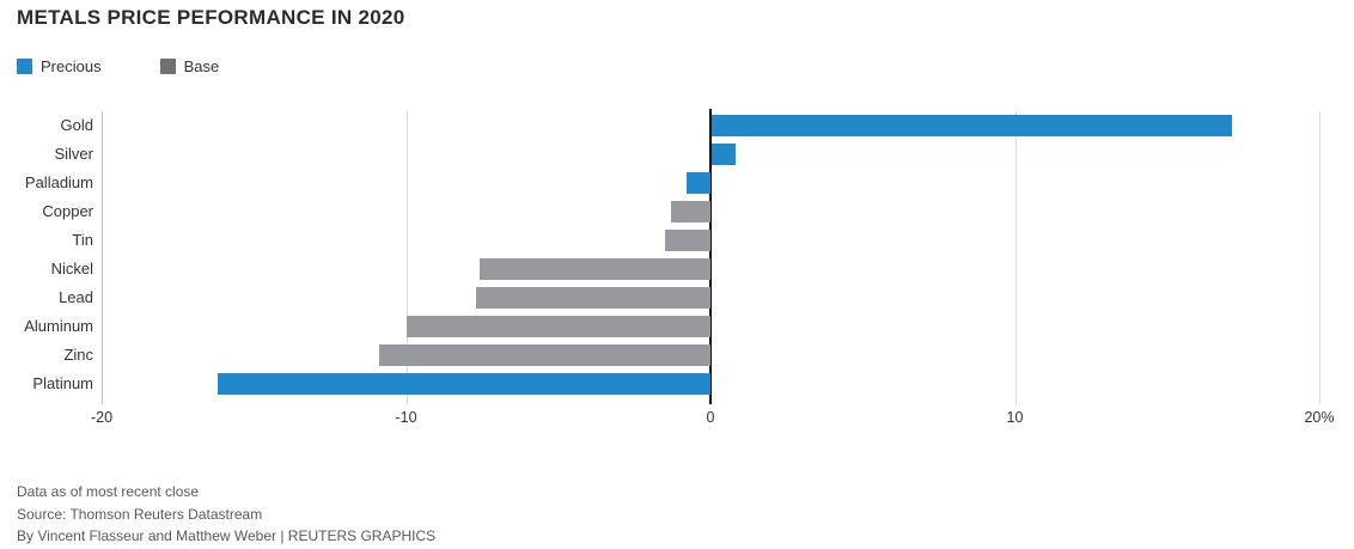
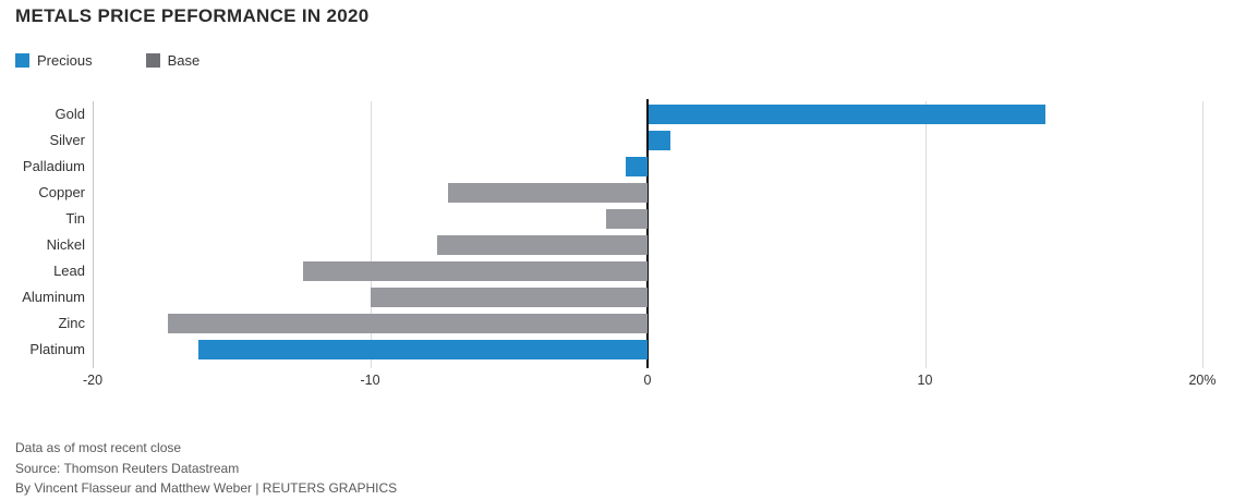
Gold: 17.1% -> 14.3%
Copper: -1.3% -> -7.2%
Lead: -7.7% -> -12.4%
Zinc: -10.9% -> -17.3%
